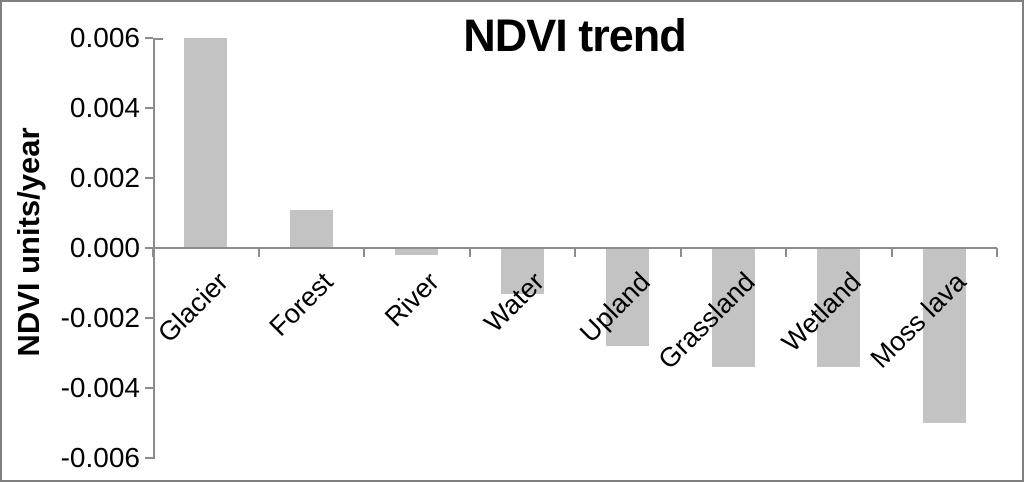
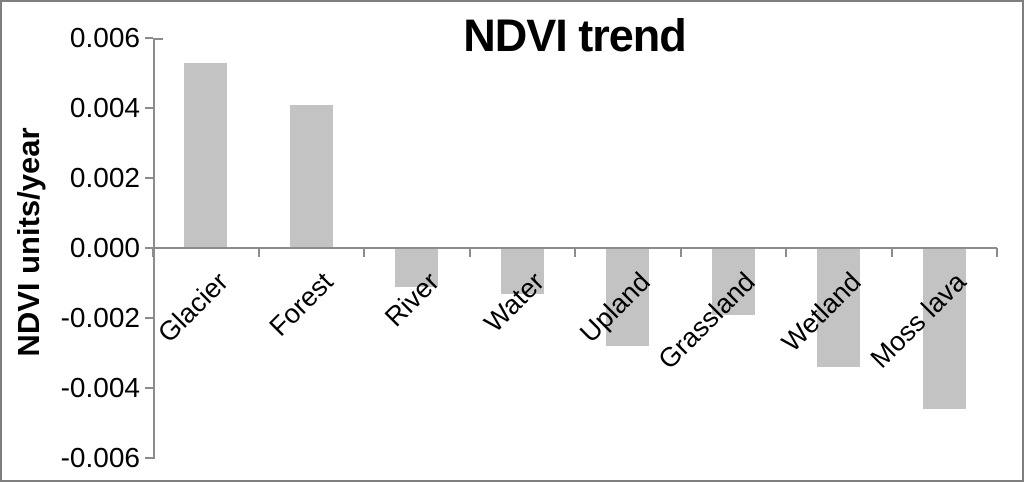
Glacier: 0.0060 -> 0.0053
Forest: 0.0011 -> 0.0041
River: -0.0002 -> -0.0011
Grassland: -0.0034 -> -0.0019
Moss lava: -0.0050 -> -0.0046
